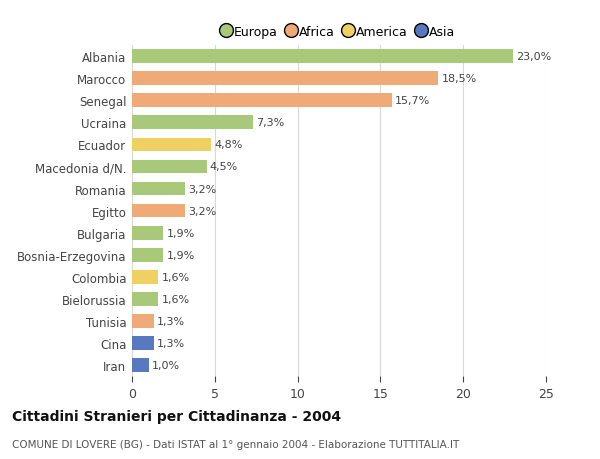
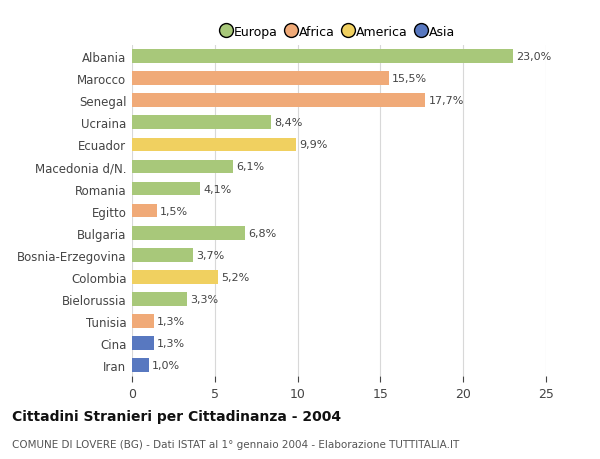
Marocco: 18,5% -> 15,5%
Senegal: 15,7% -> 17,7%
Ucraina: 7,3% -> 8,4%
Ecuador: 4,8% -> 9,9%
Macedonia d/N.: 4,5% -> 6,1%
Romania: 3,2% -> 4,1%
Egitto: 3,2% -> 1,5%
Bulgaria: 1,9% -> 6,8%
Bosnia-Erzegovina: 1,9% -> 3,7%
Colombia: 1,6% -> 5,2%
Bielorussia: 1,6% -> 3,3%
